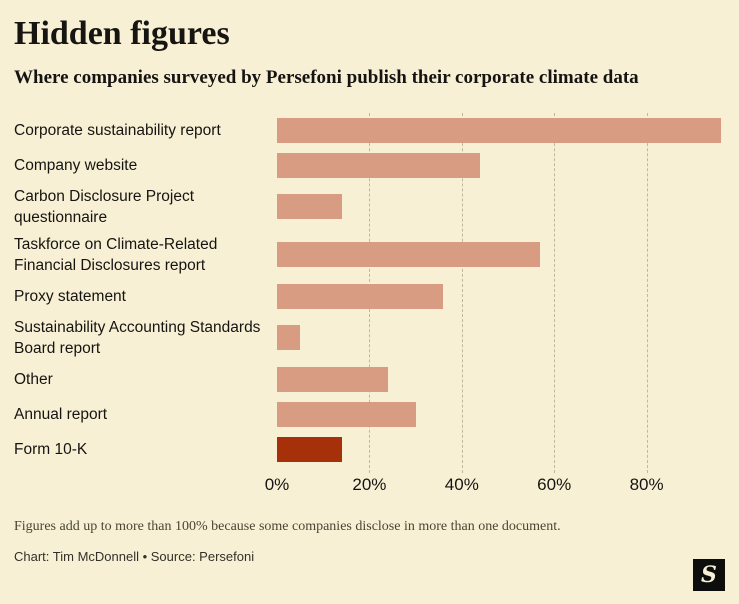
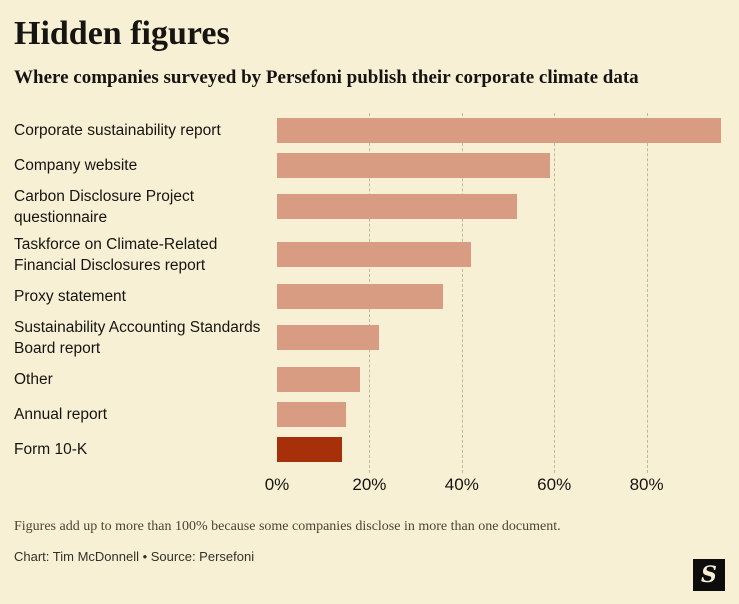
Company website: 44% -> 59%
Carbon Disclosure Project questionnaire: 14% -> 52%
Taskforce on Climate-Related Financial Disclosures report: 57% -> 42%
Sustainability Accounting Standards Board report: 5% -> 22%
Other: 24% -> 18%
Annual report: 30% -> 15%
